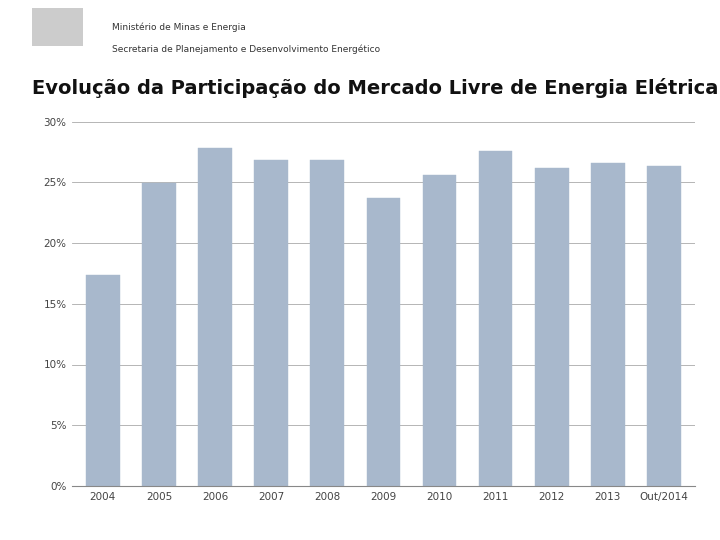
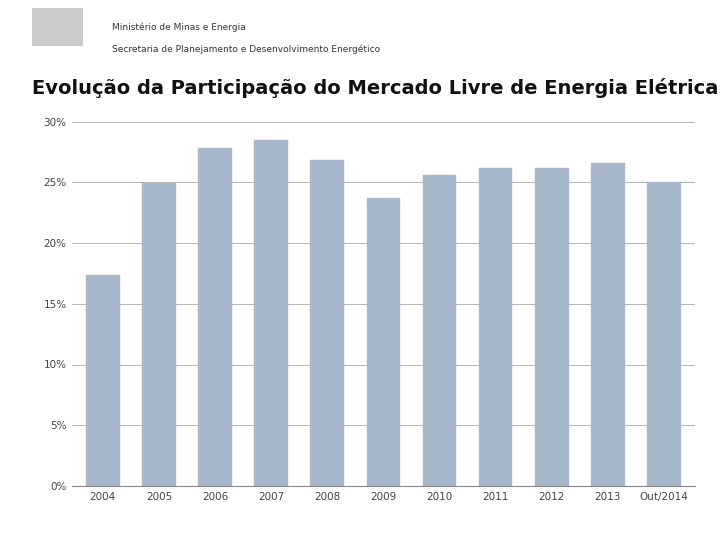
2007: 26.8% -> 28.5%
2011: 27.6% -> 26.2%
Out/2014: 26.3% -> 25.0%
